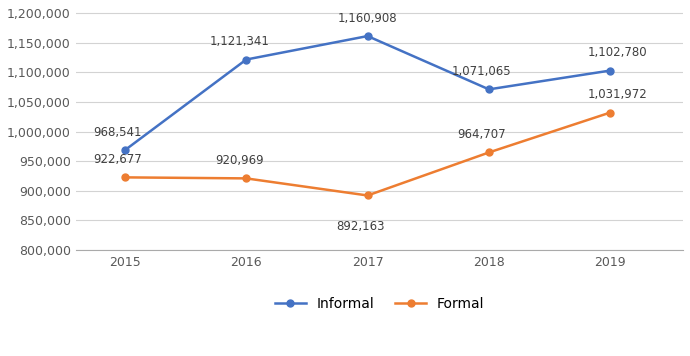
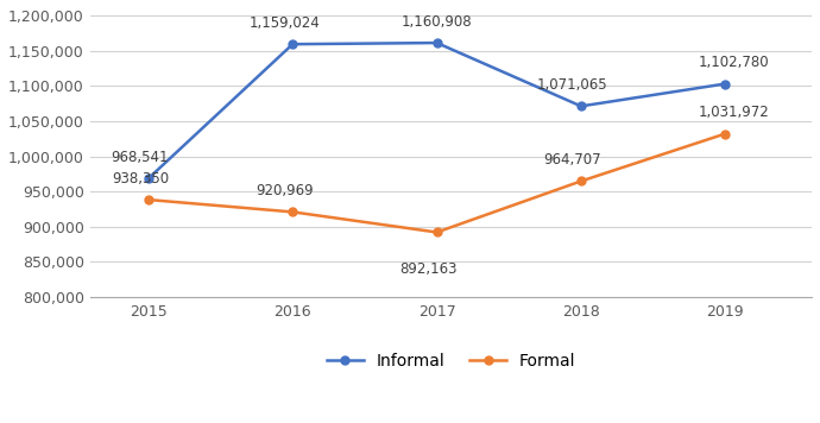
Formal/2015: 922,677 -> 938,350
Informal/2016: 1,121,341 -> 1,159,024
